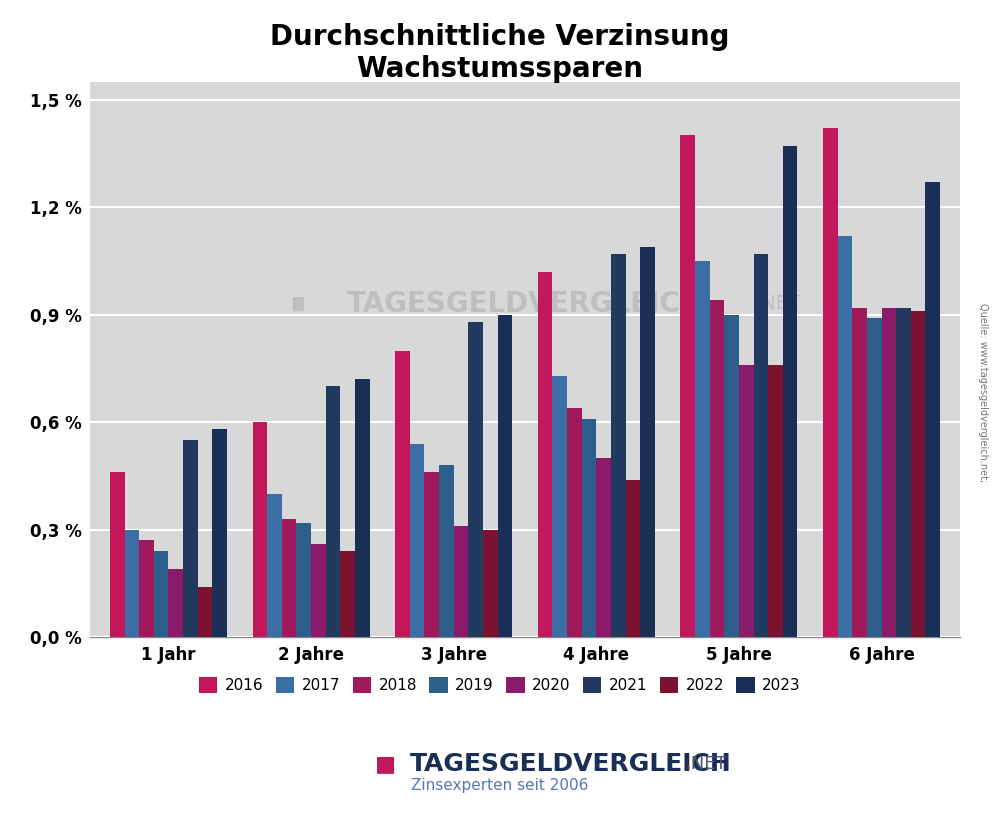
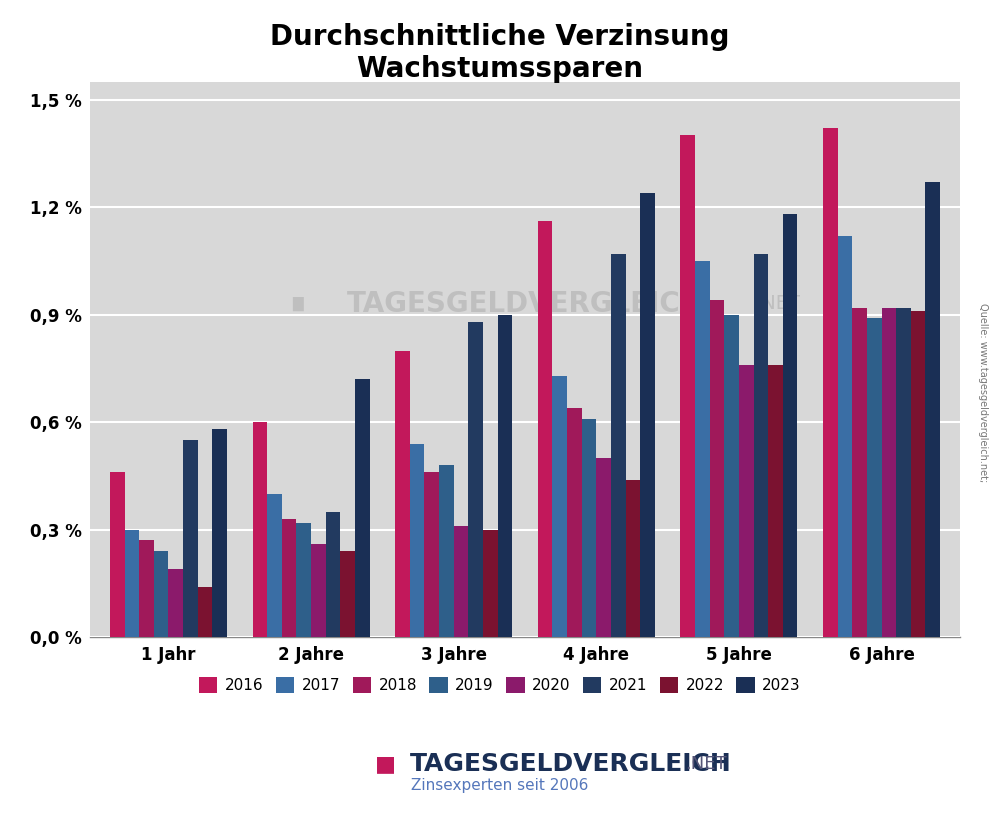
2021/2 Jahre: 0,70 % -> 0,35 %
2016/4 Jahre: 1,02 % -> 1,16 %
2023/4 Jahre: 1,09 % -> 1,24 %
2023/5 Jahre: 1,37 % -> 1,18 %
